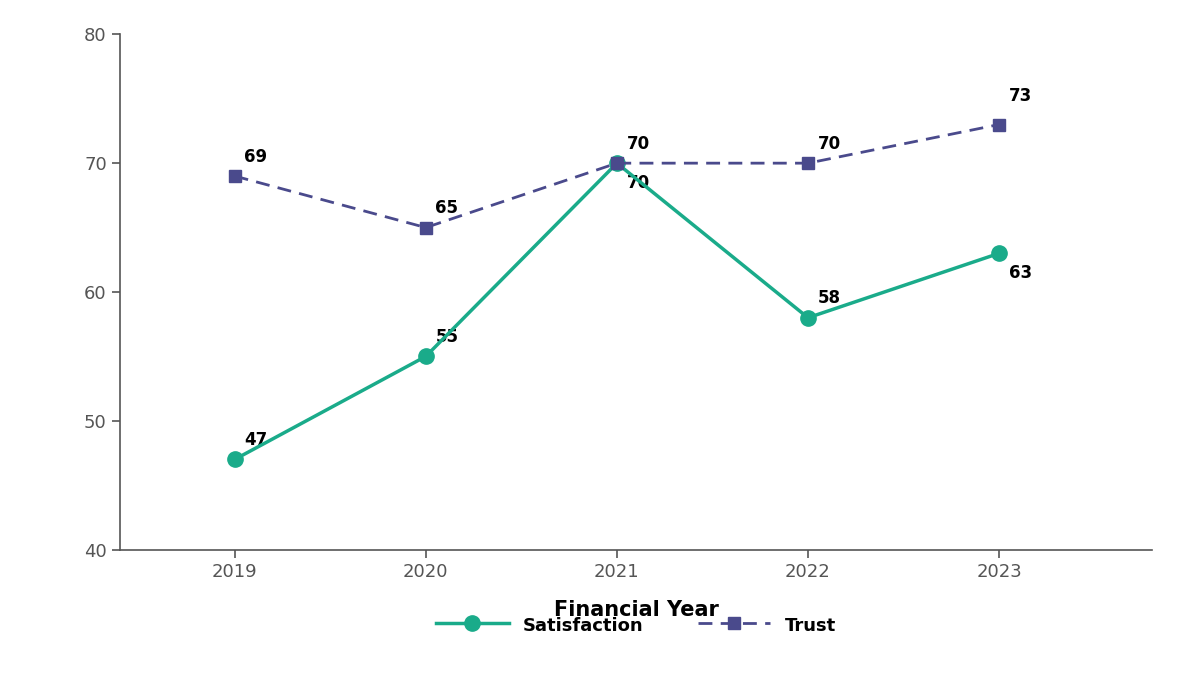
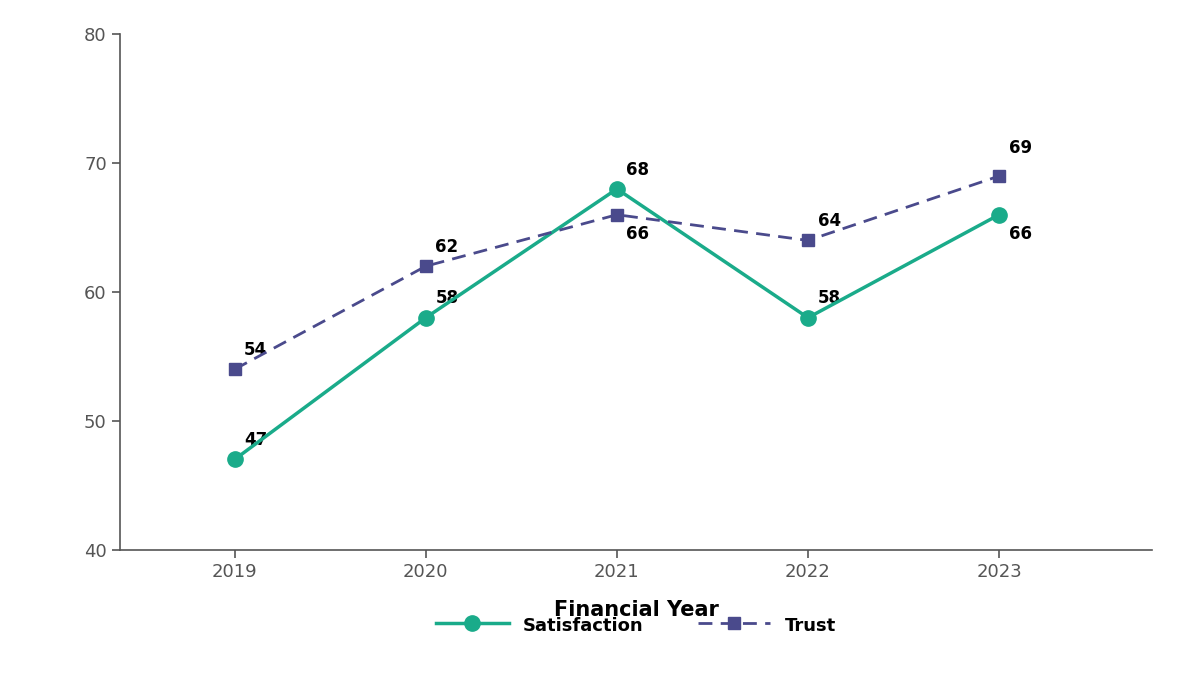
Trust/2019: 69 -> 54
Satisfaction/2020: 55 -> 58
Trust/2020: 65 -> 62
Satisfaction/2021: 70 -> 68
Trust/2021: 70 -> 66
Trust/2022: 70 -> 64
Satisfaction/2023: 63 -> 66
Trust/2023: 73 -> 69
